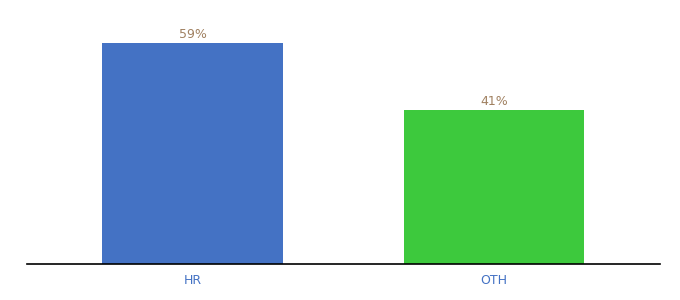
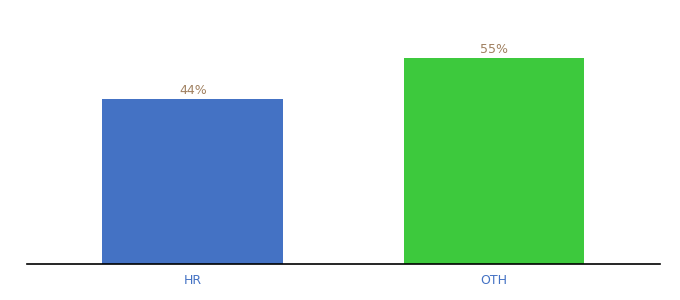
HR: 59% -> 44%
OTH: 41% -> 55%
